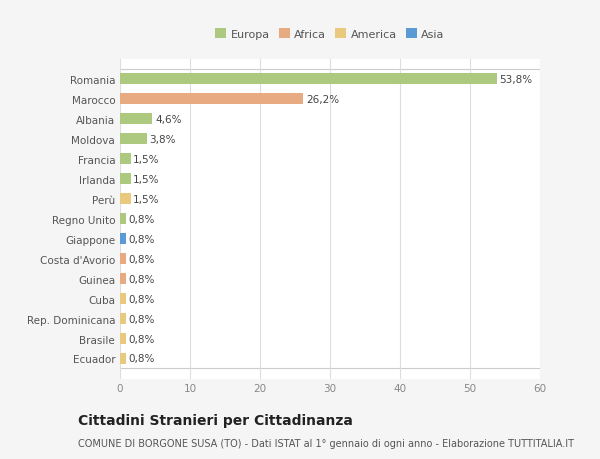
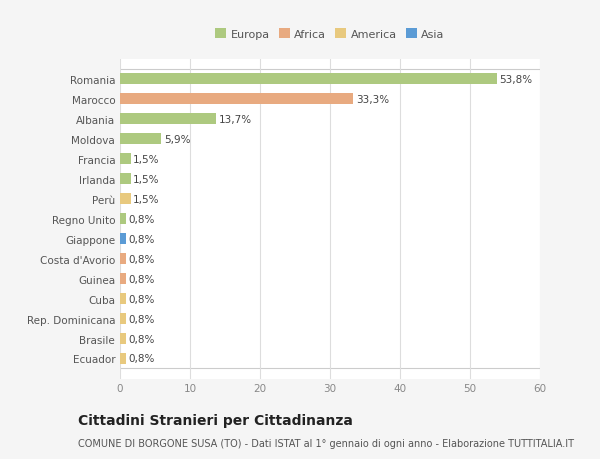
Marocco: 26,2% -> 33,3%
Albania: 4,6% -> 13,7%
Moldova: 3,8% -> 5,9%
